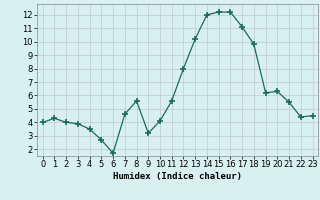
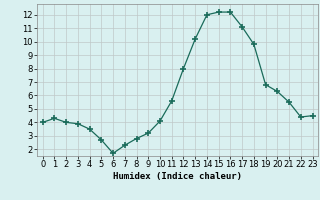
7: 4.6 -> 2.3
8: 5.6 -> 2.8
19: 6.2 -> 6.8
